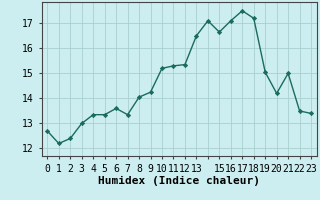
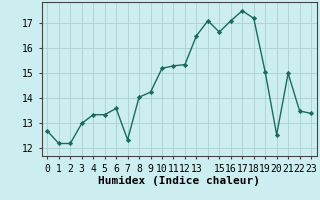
2: 12.40 -> 12.20
7: 13.35 -> 12.35
20: 14.20 -> 12.55
